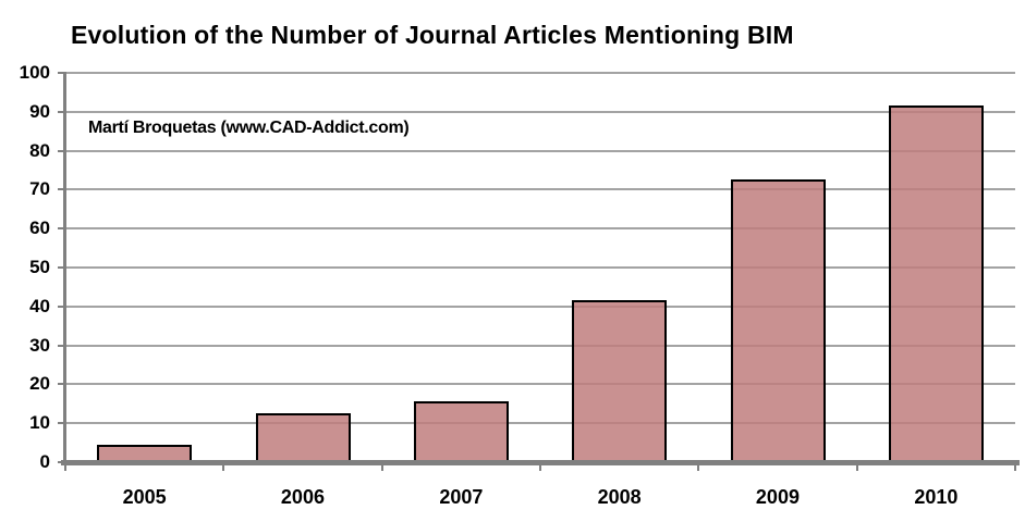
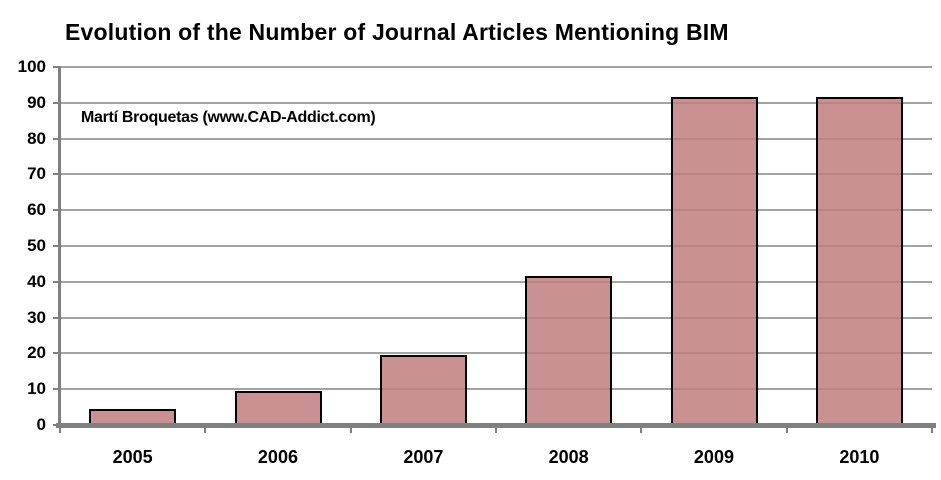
2006: 12 -> 9
2007: 15 -> 19
2009: 72 -> 91
